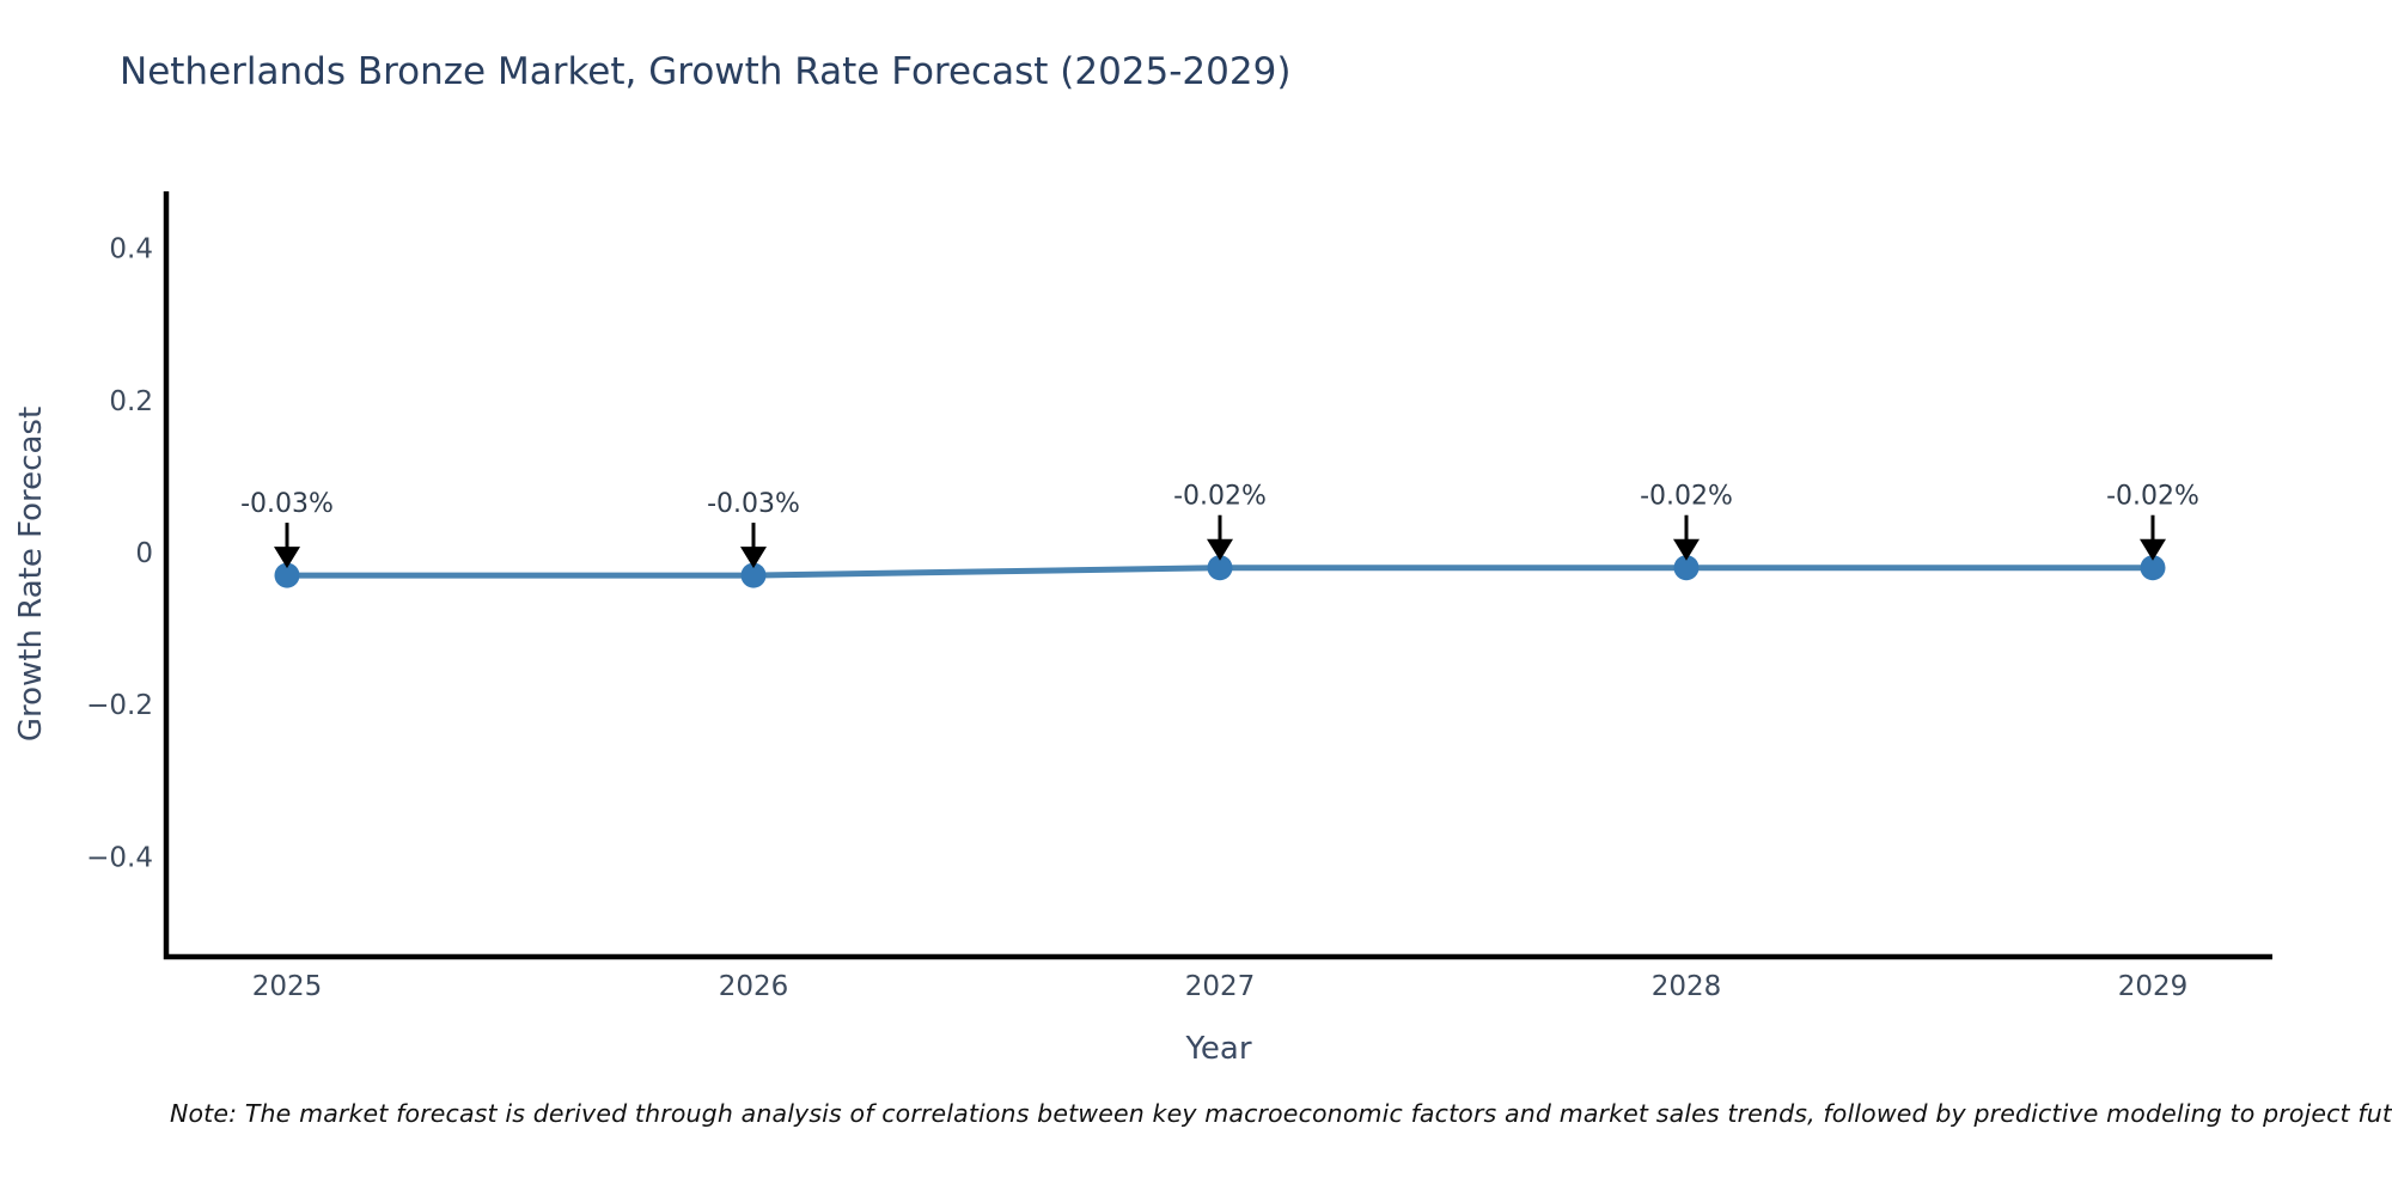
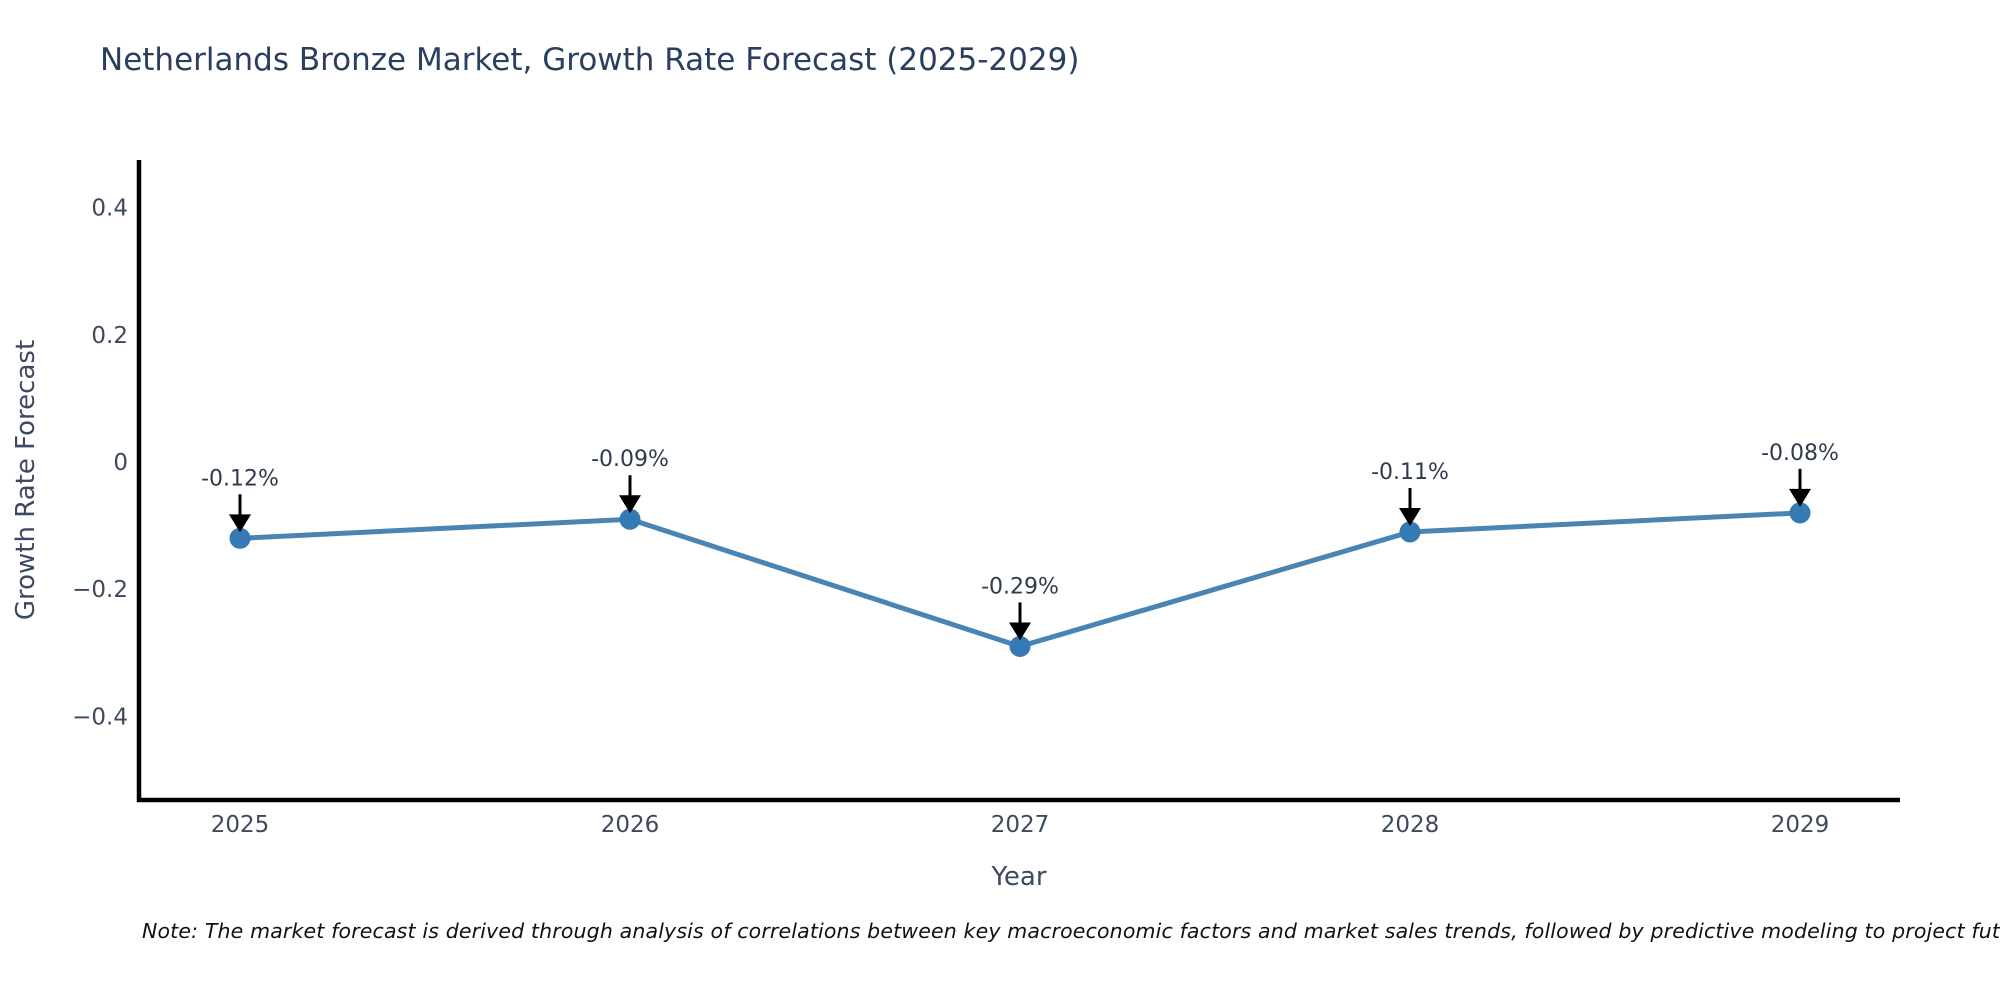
2025: -0.03% -> -0.12%
2026: -0.03% -> -0.09%
2027: -0.02% -> -0.29%
2028: -0.02% -> -0.11%
2029: -0.02% -> -0.08%
